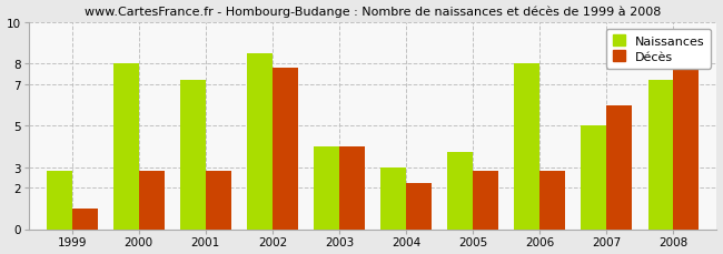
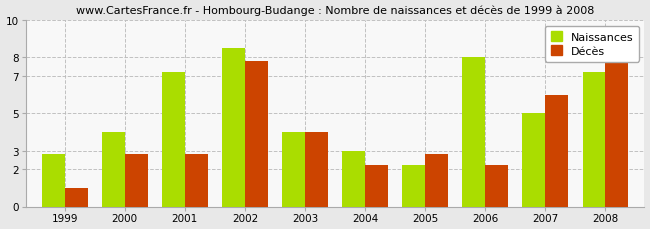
Naissances/2000: 8.0 -> 4.0
Naissances/2005: 3.7 -> 2.2
Décès/2006: 2.8 -> 2.2
